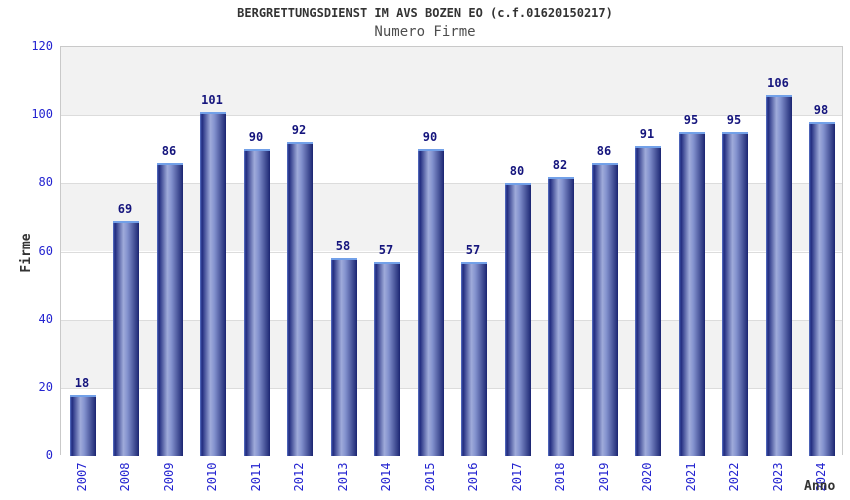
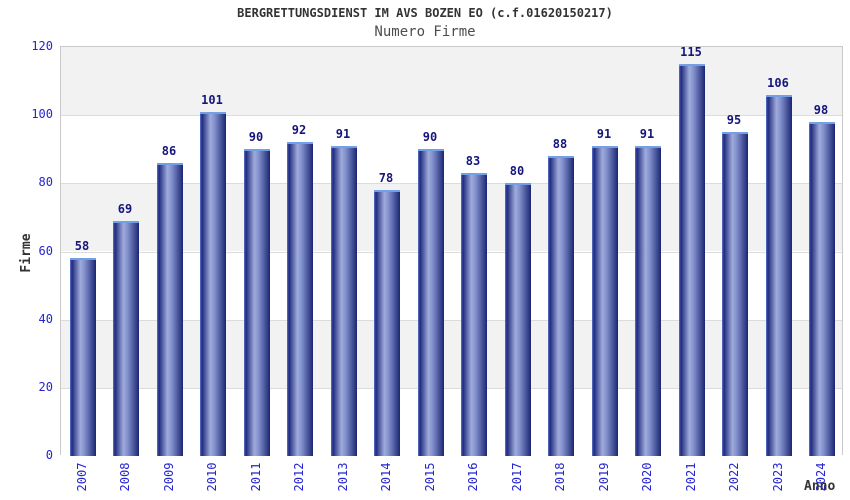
2007: 18 -> 58
2013: 58 -> 91
2014: 57 -> 78
2016: 57 -> 83
2018: 82 -> 88
2019: 86 -> 91
2021: 95 -> 115
